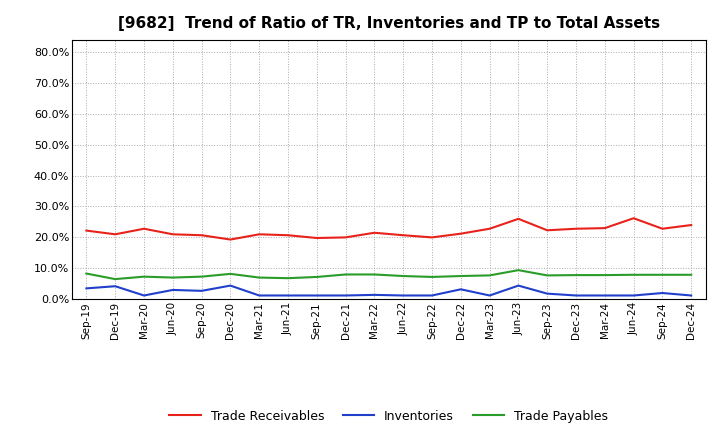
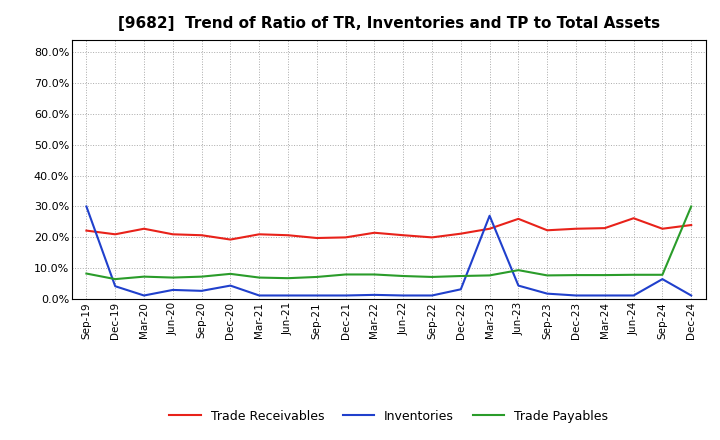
Inventories/Sep-19: 3.5% -> 30.0%
Inventories/Mar-23: 1.2% -> 27.0%
Inventories/Sep-24: 2.0% -> 6.5%
Trade Payables/Dec-24: 7.9% -> 30.0%
